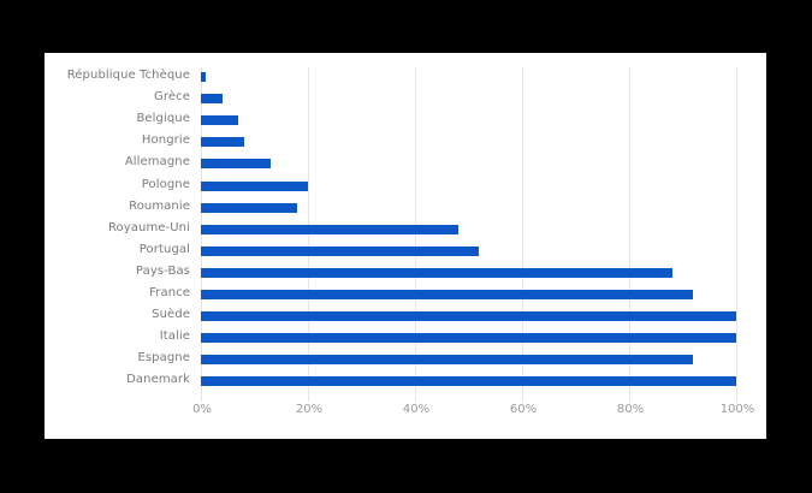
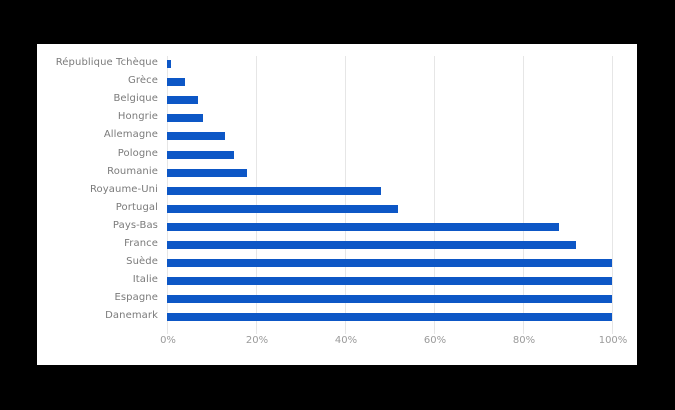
Pologne: 20% -> 15%
Espagne: 92% -> 100%
